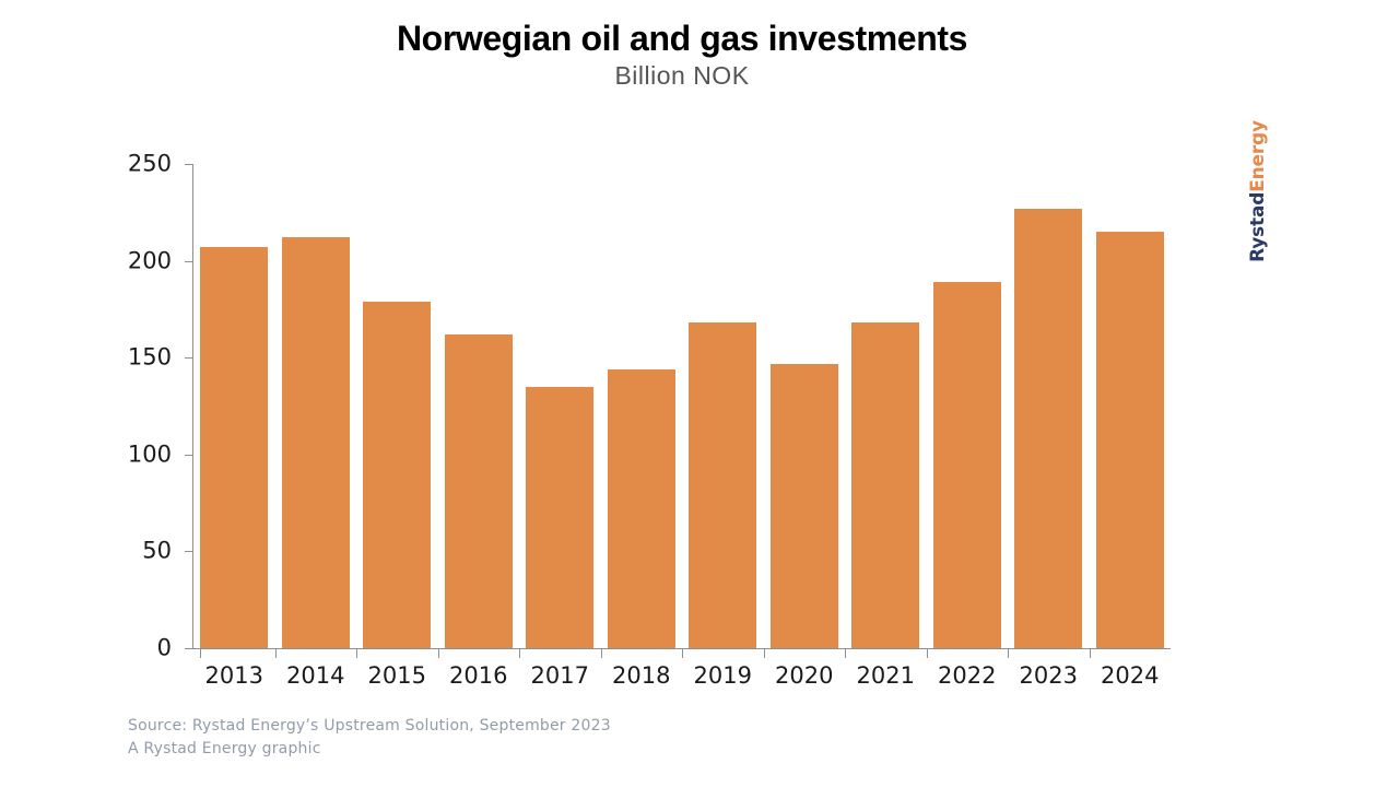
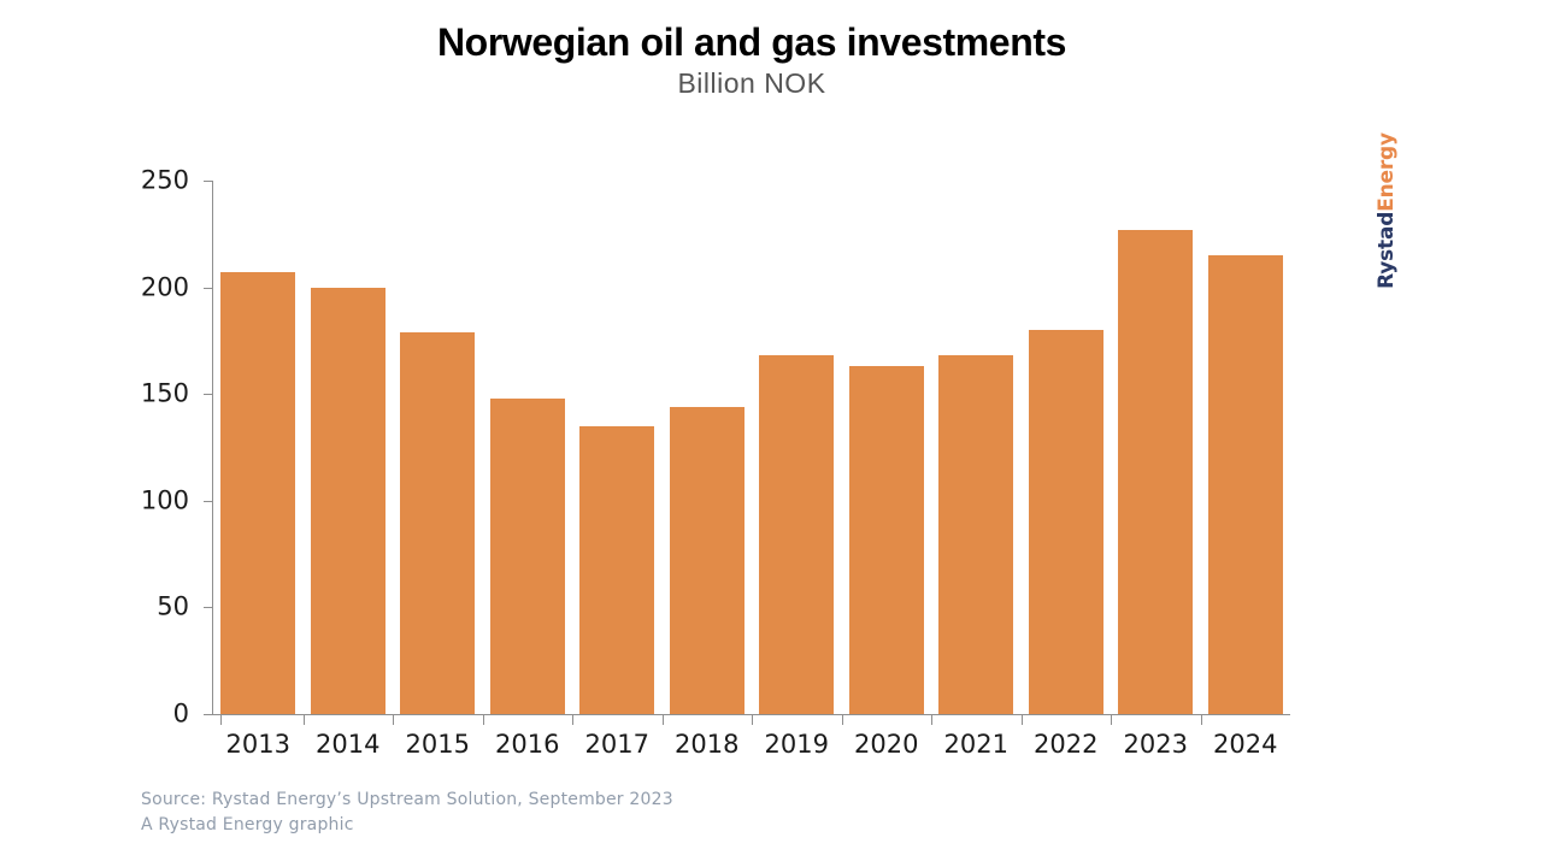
2014: 212 -> 200
2016: 162 -> 148
2020: 147 -> 163
2022: 189 -> 180
